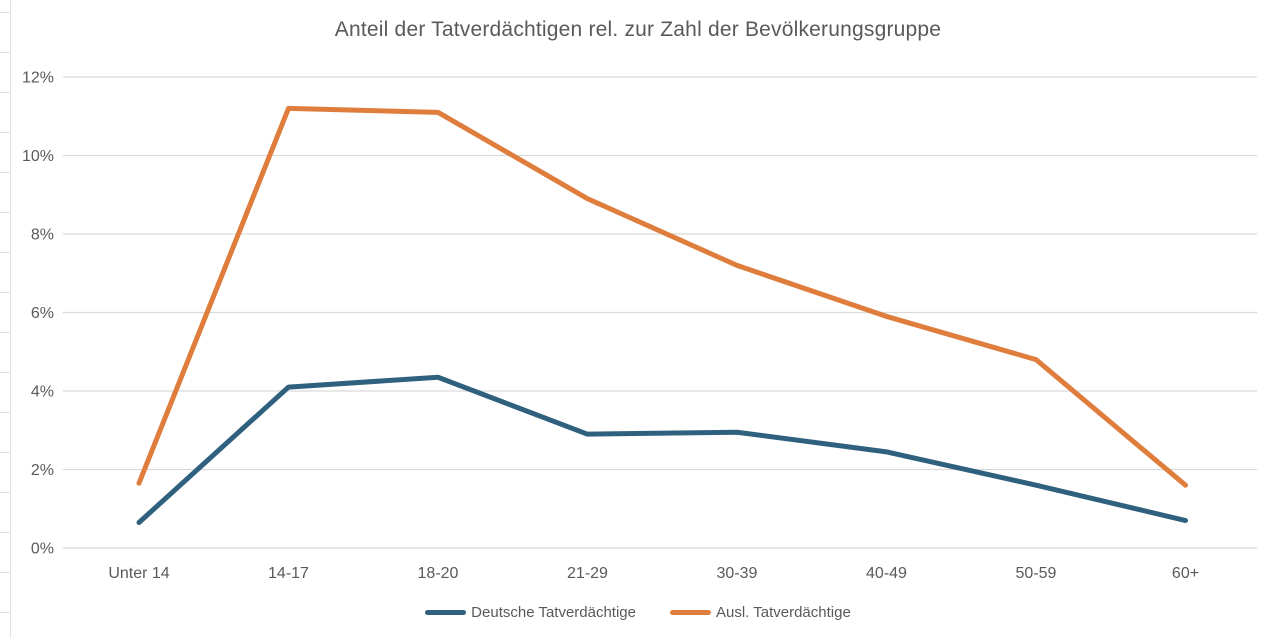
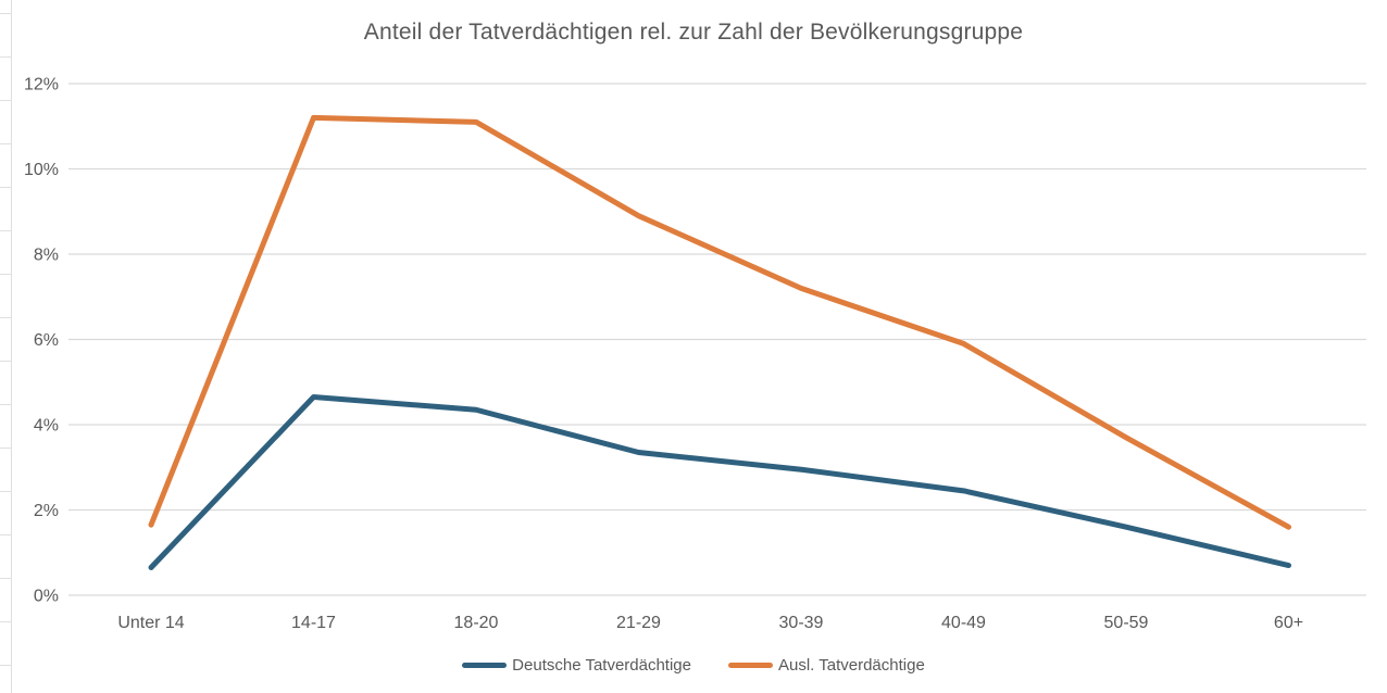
Deutsche Tatverdächtige/14-17: 4.1% -> 4.7%
Deutsche Tatverdächtige/21-29: 2.9% -> 3.4%
Ausl. Tatverdächtige/50-59: 4.8% -> 3.7%
